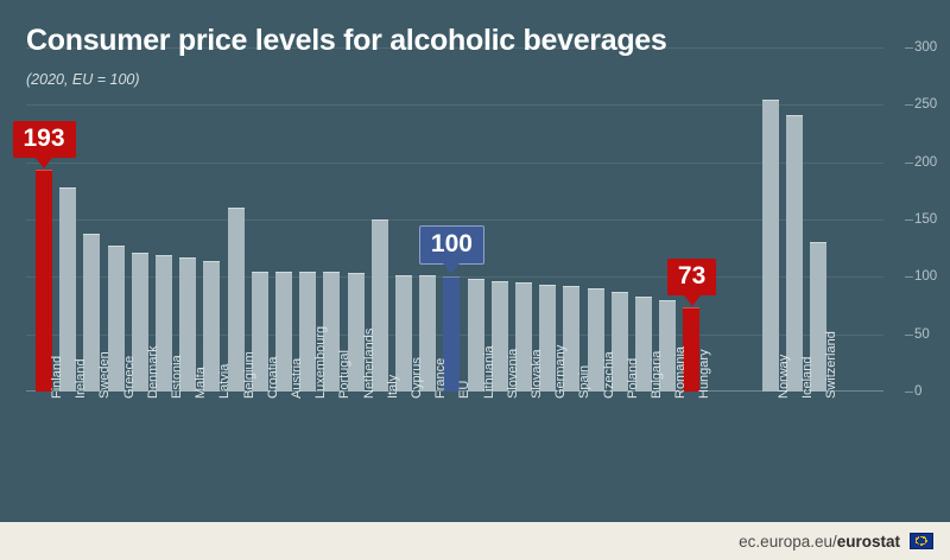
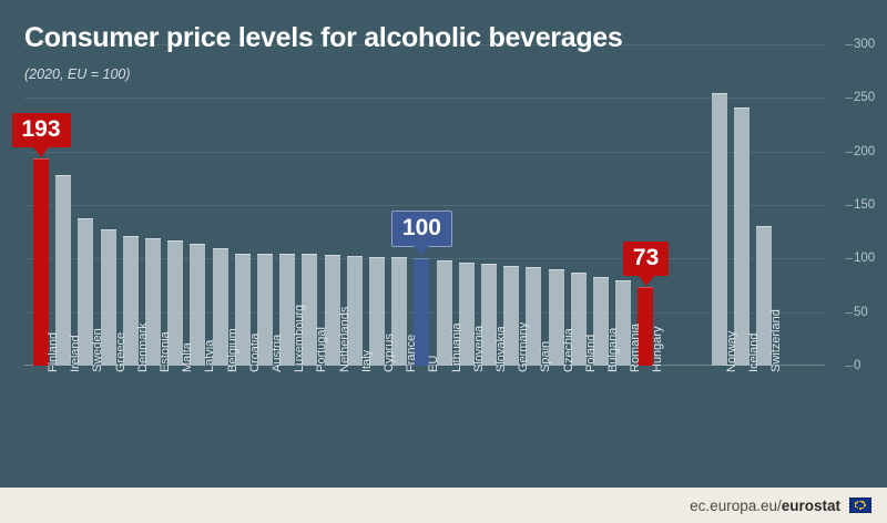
Belgium: 160 -> 110
Italy: 150 -> 100
